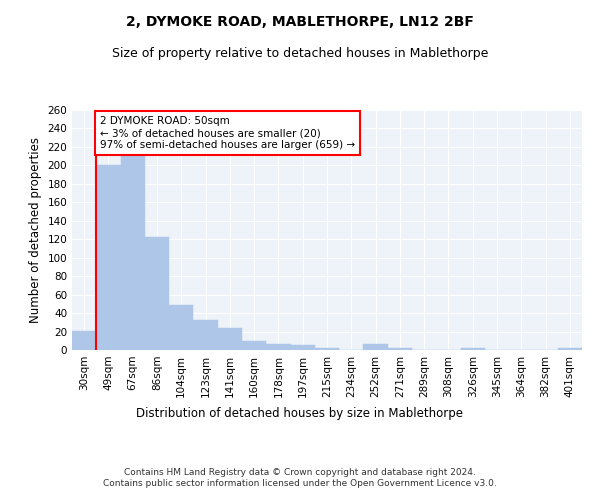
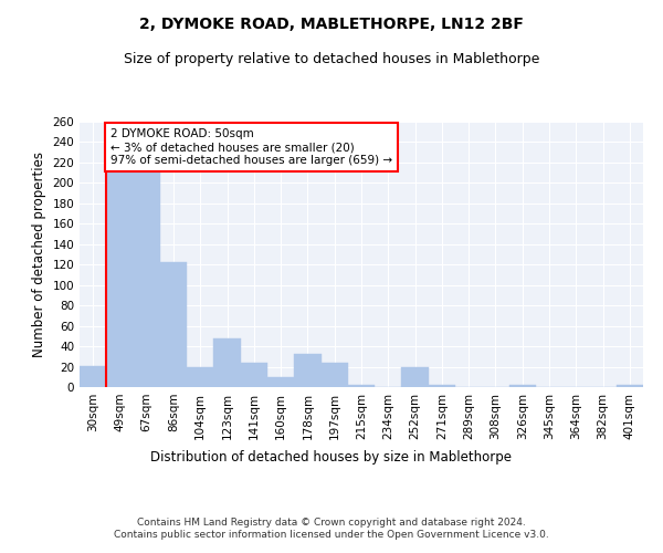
49sqm: 200 -> 210
104sqm: 49 -> 20
123sqm: 33 -> 48
178sqm: 6 -> 32
197sqm: 5 -> 24
252sqm: 7 -> 20
